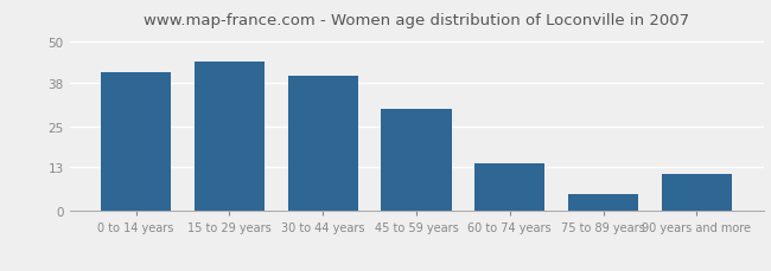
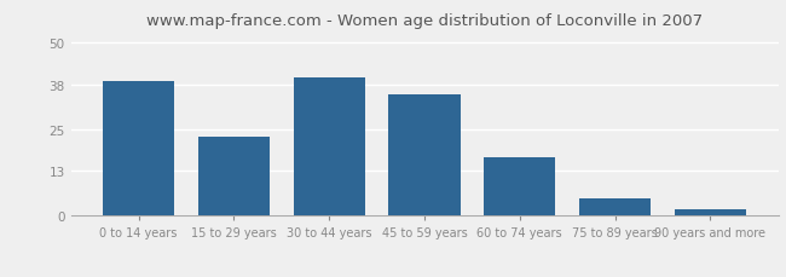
0 to 14 years: 41 -> 39
15 to 29 years: 44 -> 23
45 to 59 years: 30 -> 35
60 to 74 years: 14 -> 17
90 years and more: 11 -> 2
